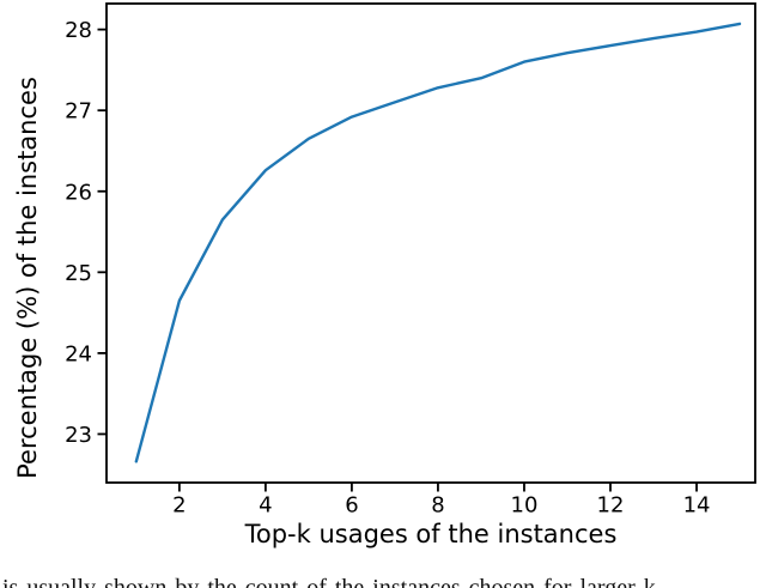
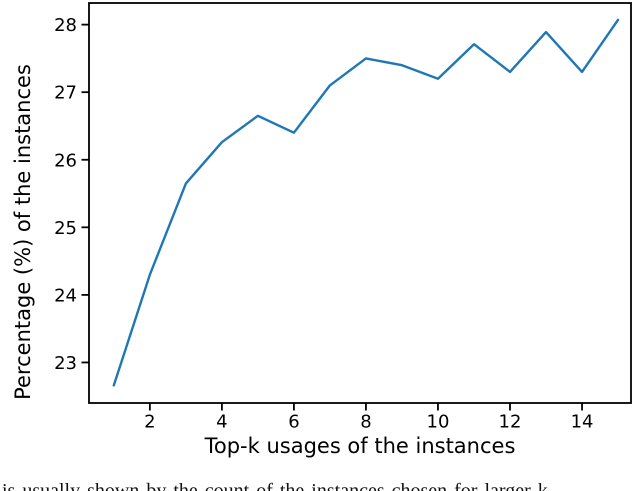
2: 24.6 -> 24.3
6: 26.9 -> 26.4
8: 27.3 -> 27.5
10: 27.6 -> 27.2
12: 27.8 -> 27.3
14: 28.0 -> 27.3
